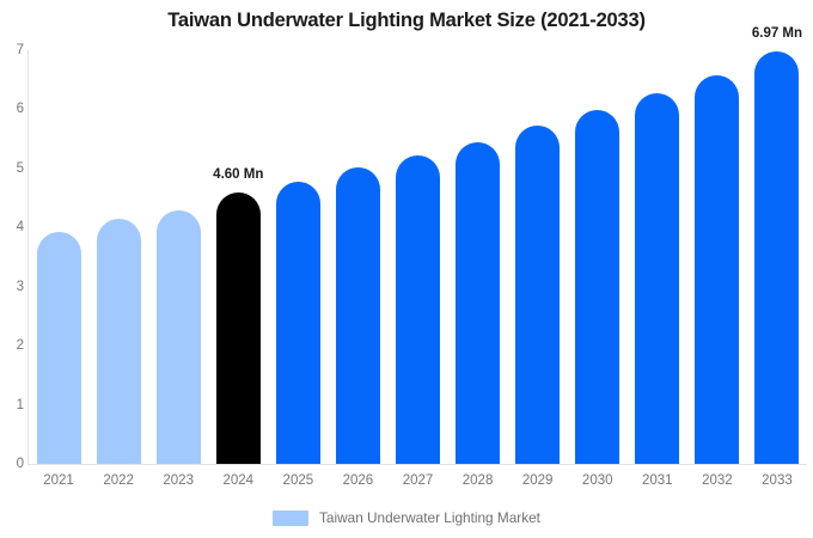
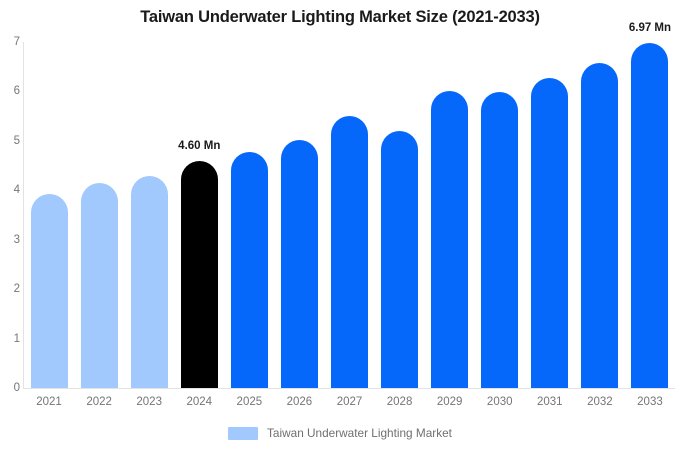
2027: 5.2 -> 5.5
2028: 5.5 -> 5.2
2029: 5.7 -> 6.0
